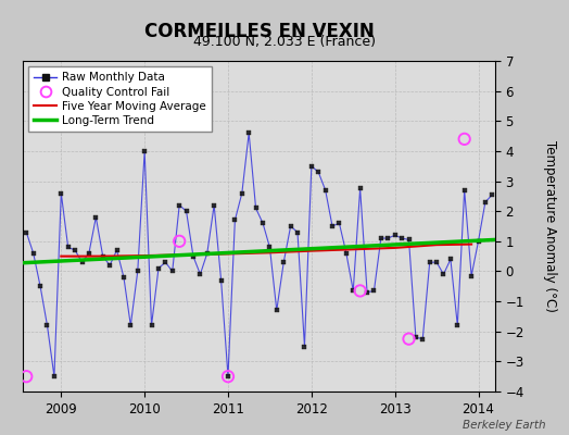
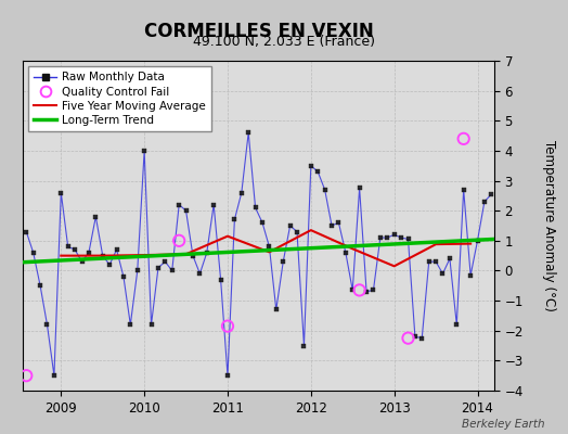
Quality Control Fail/2011: -3.50 -> -1.85
Five Year Moving Average/2011: 0.58 -> 1.15
Five Year Moving Average/2012: 0.68 -> 1.35
Five Year Moving Average/2013: 0.78 -> 0.15
